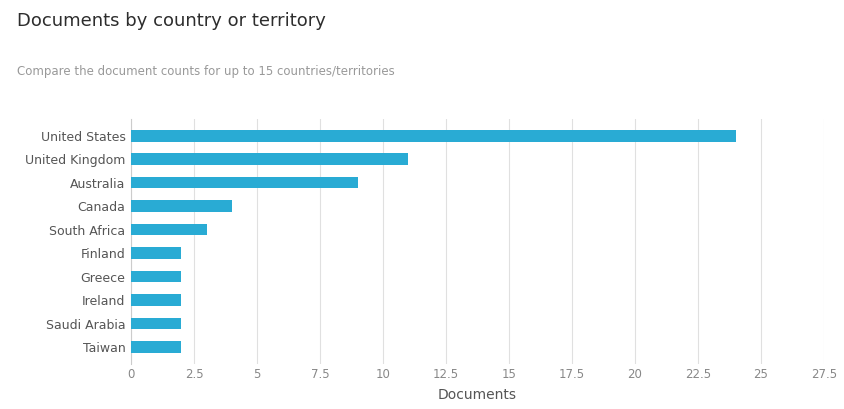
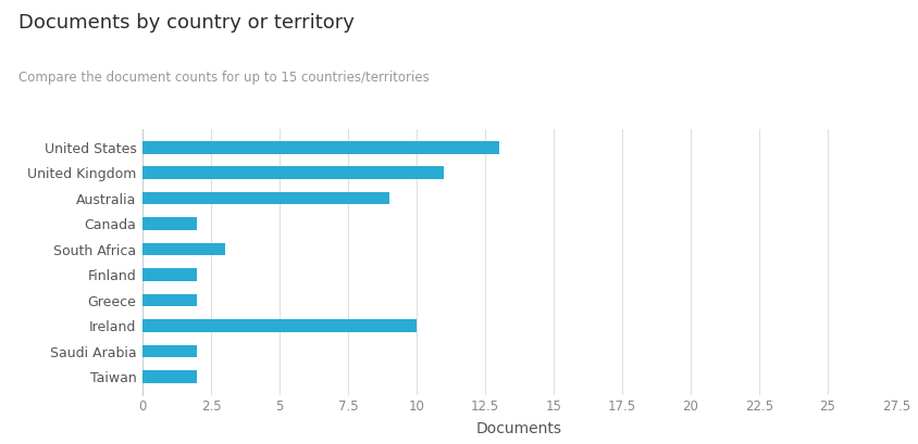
United States: 24 -> 13
Canada: 4 -> 2
Ireland: 2 -> 10
